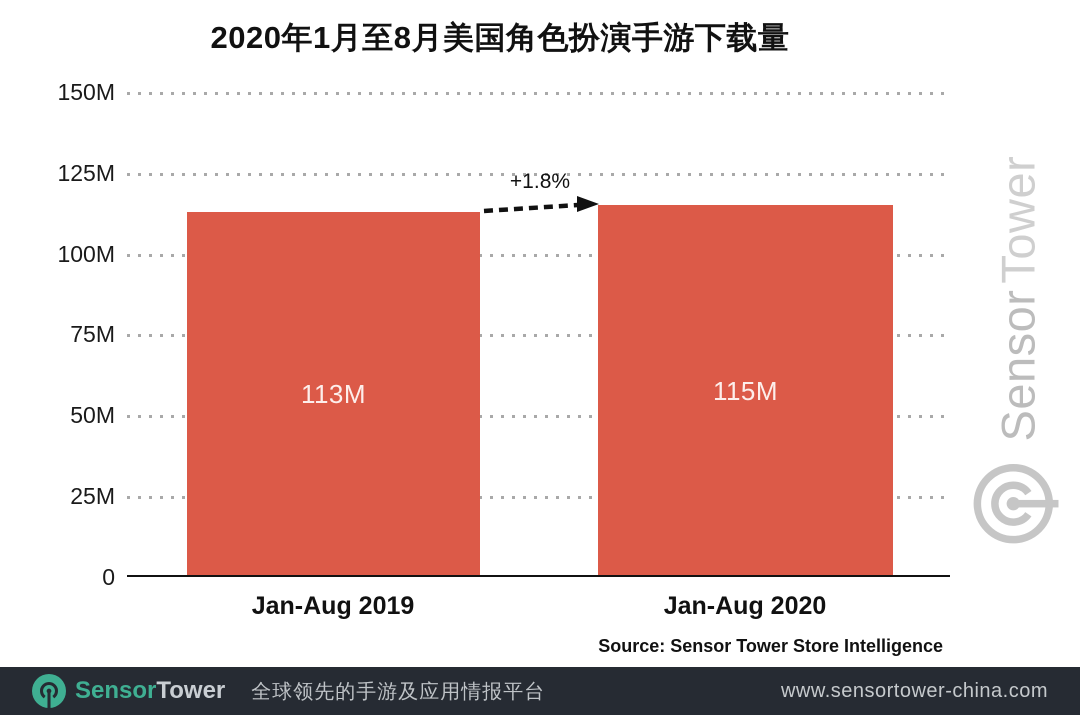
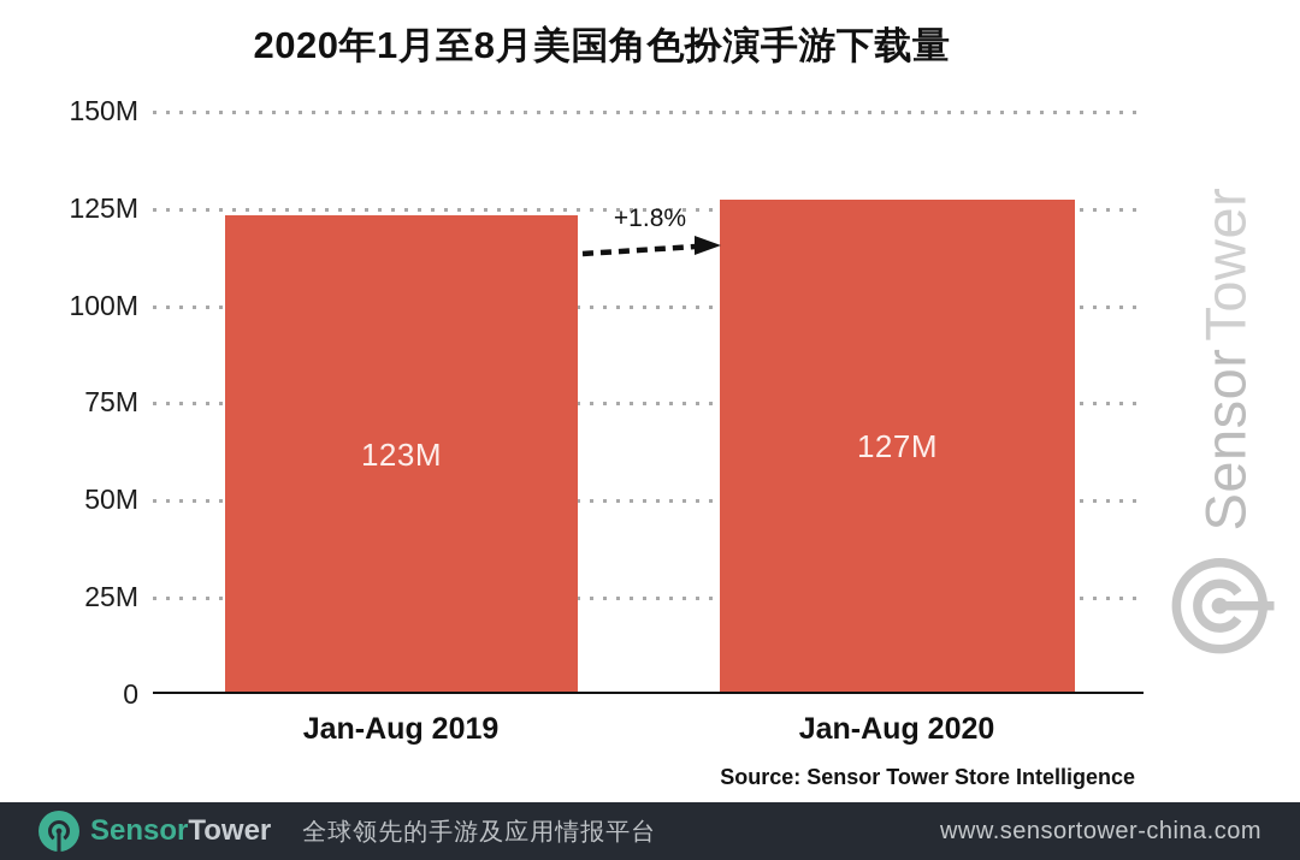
Jan-Aug 2019: 113M -> 123M
Jan-Aug 2020: 115M -> 127M
